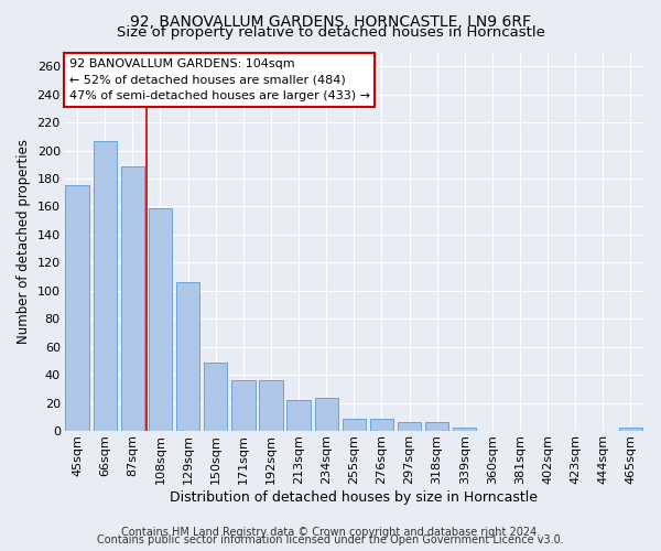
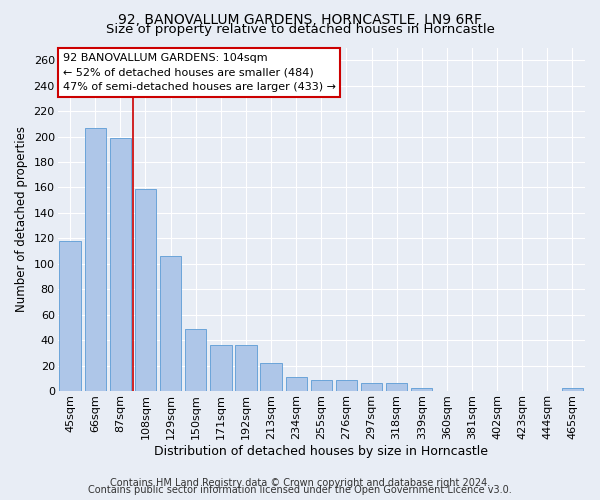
45sqm: 175 -> 118
87sqm: 189 -> 199
234sqm: 24 -> 11
